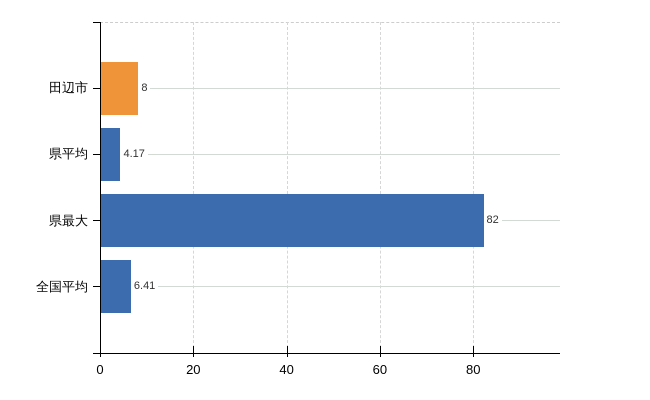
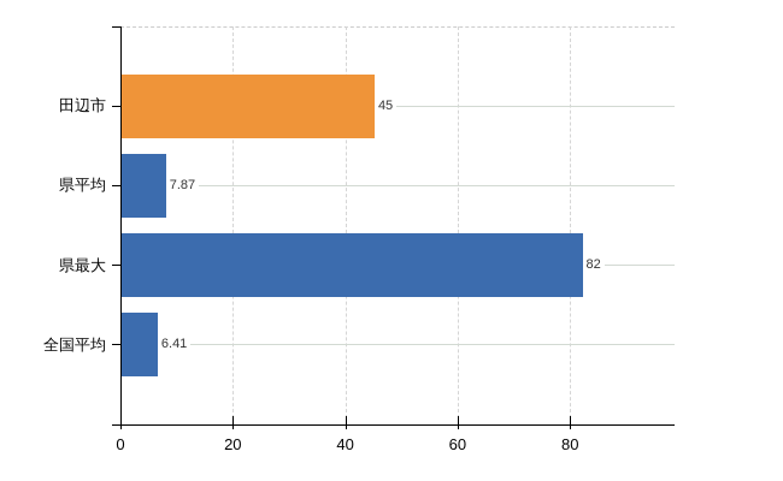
田辺市: 8 -> 45
県平均: 4.17 -> 7.87
